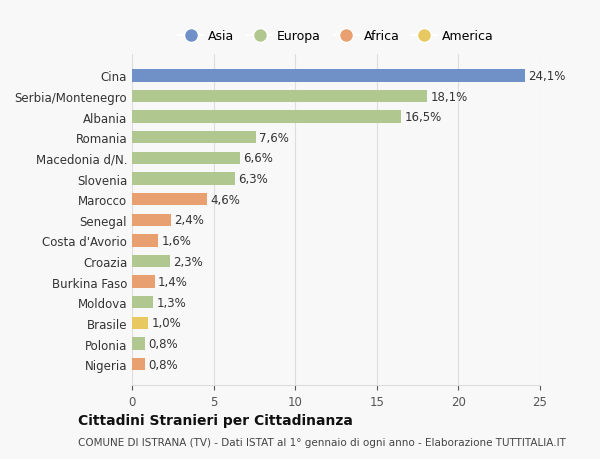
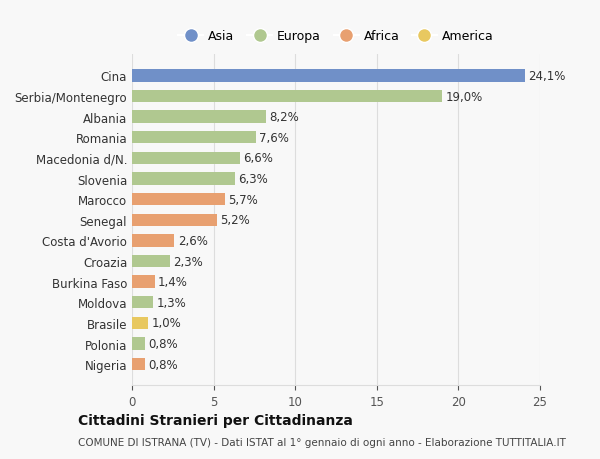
Serbia/Montenegro: 18,1% -> 19,0%
Albania: 16,5% -> 8,2%
Marocco: 4,6% -> 5,7%
Senegal: 2,4% -> 5,2%
Costa d'Avorio: 1,6% -> 2,6%
